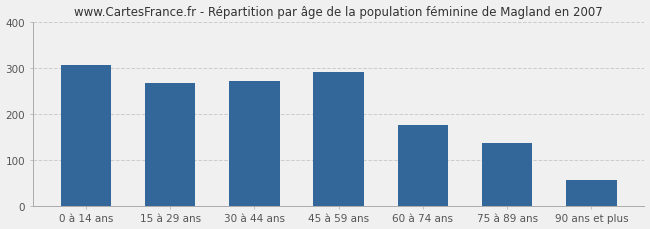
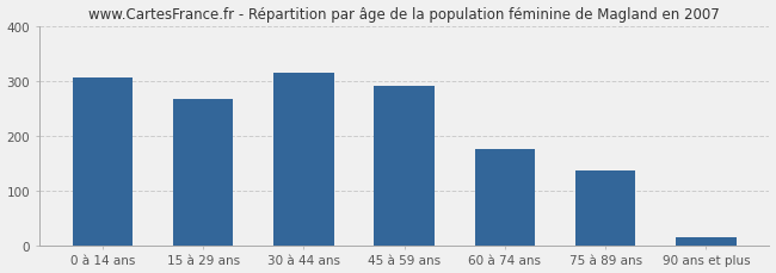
30 à 44 ans: 270 -> 315
90 ans et plus: 55 -> 15
